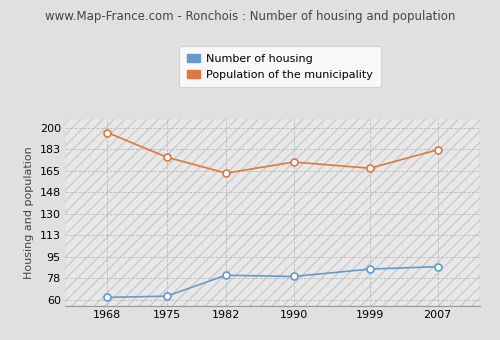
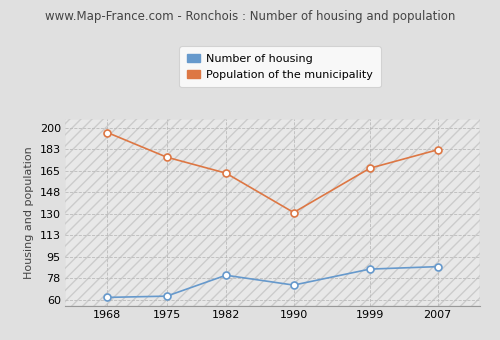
Number of housing/1990: 79 -> 72
Population of the municipality/1990: 172 -> 131
